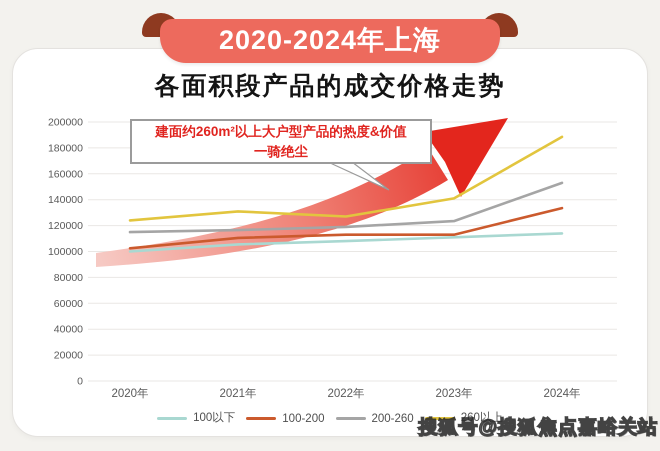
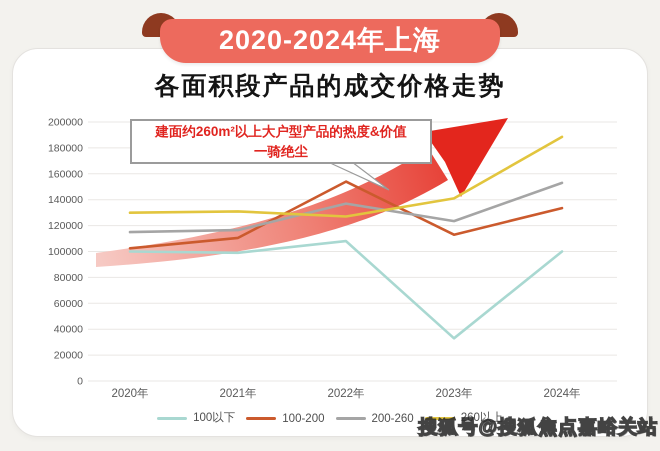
260以上/2020年: 124000 -> 130000
100以下/2021年: 106000 -> 99000
100-200/2022年: 113000 -> 154000
200-260/2022年: 119000 -> 137000
100以下/2023年: 111000 -> 33000
100以下/2024年: 114000 -> 100000
